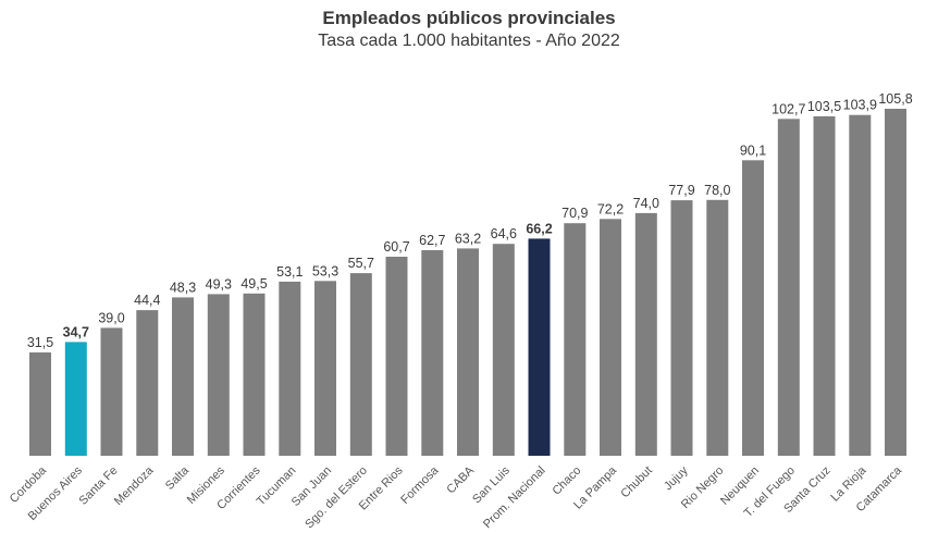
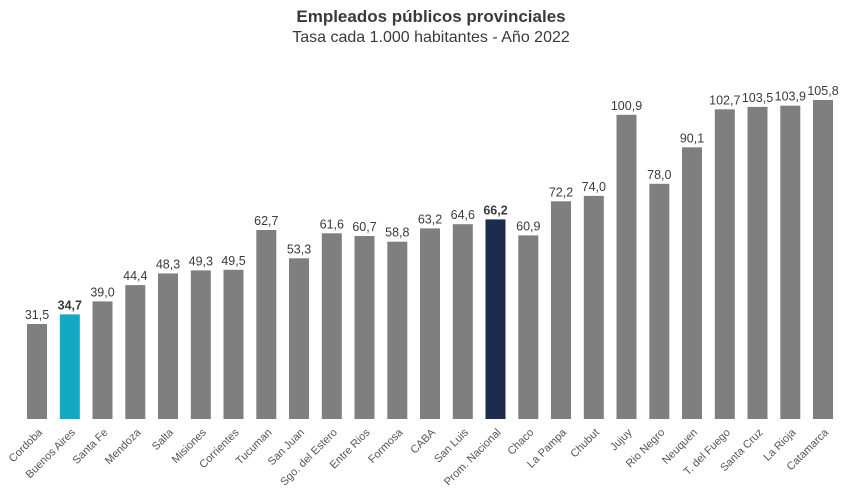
Tucuman: 53,1 -> 62,7
Sgo. del Estero: 55,7 -> 61,6
Formosa: 62,7 -> 58,8
Chaco: 70,9 -> 60,9
Jujuy: 77,9 -> 100,9
